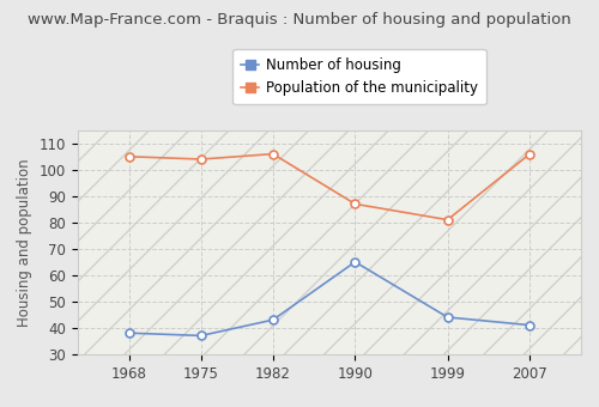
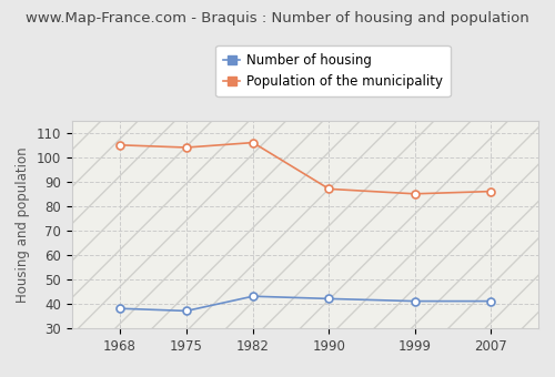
Number of housing/1990: 65 -> 42
Number of housing/1999: 44 -> 41
Population of the municipality/1999: 81 -> 85
Population of the municipality/2007: 106 -> 86
